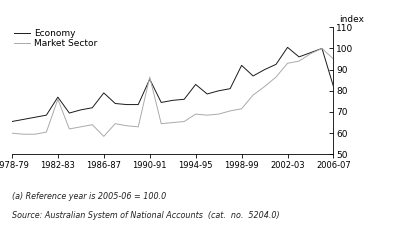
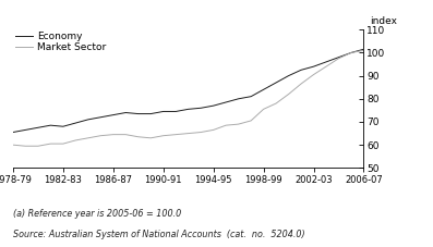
Economy/1982-83: 77.0 -> 68.0
Market Sector/1982-83: 76.0 -> 60.5
Economy/1986-87: 79.0 -> 73.0
Market Sector/1986-87: 58.5 -> 64.5
Economy/1990-91: 85.5 -> 74.5
Market Sector/1990-91: 86.5 -> 64.0
Economy/1994-95: 83.0 -> 77.0
Market Sector/1994-95: 69.0 -> 66.5
Economy/1998-99: 92.0 -> 84.0
Market Sector/1998-99: 71.5 -> 75.5
Economy/2002-03: 100.5 -> 94.0
Market Sector/2002-03: 93.0 -> 90.5
Economy/2006-07: 82.0 -> 101.5
Market Sector/2006-07: 95.0 -> 101.0
